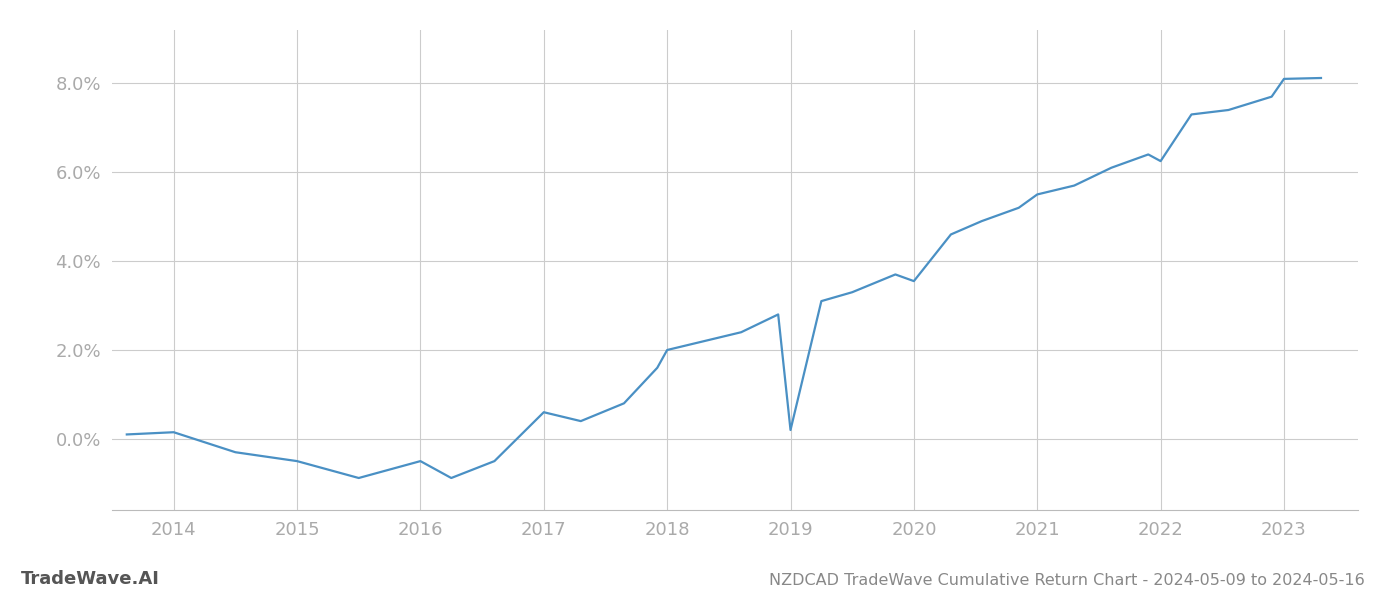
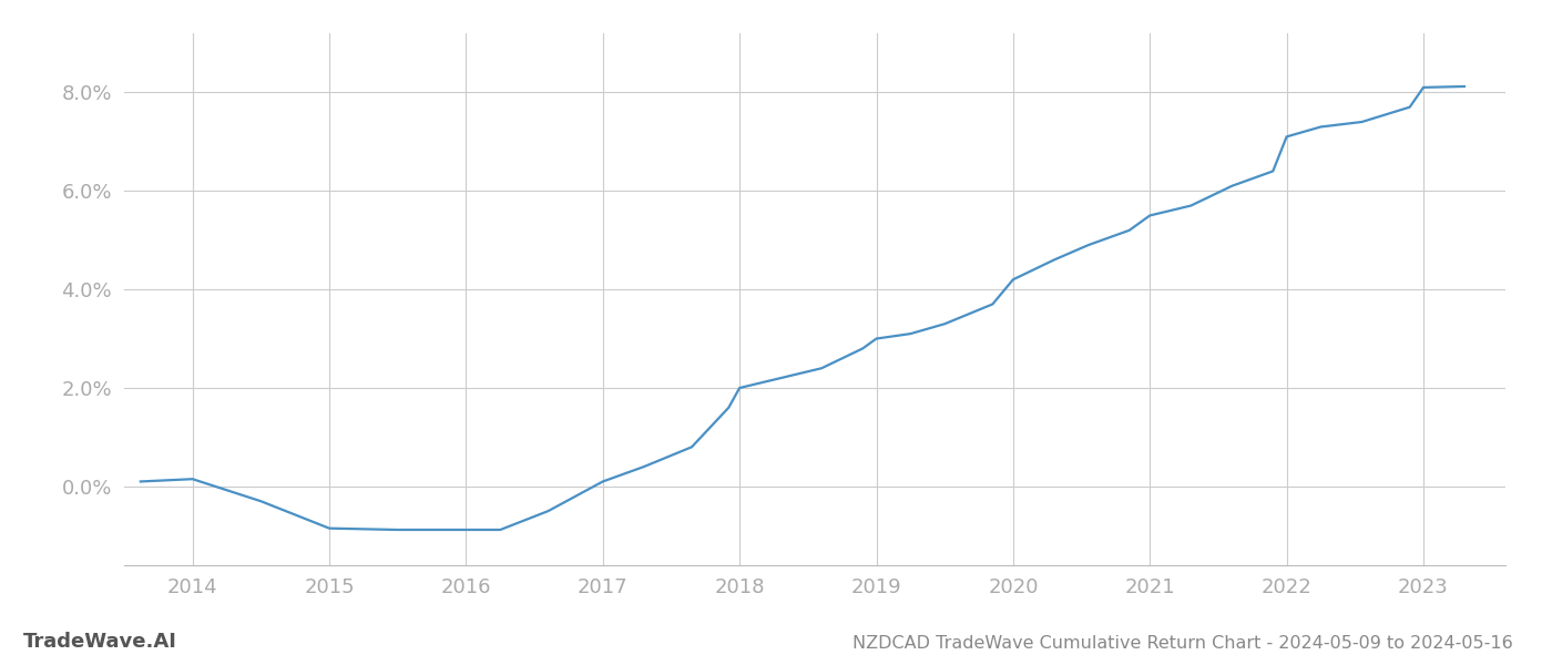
2015: -0.50% -> -0.85%
2016: -0.50% -> -0.88%
2017: 0.60% -> 0.10%
2019: 0.20% -> 3.00%
2020: 3.55% -> 4.20%
2022: 6.25% -> 7.10%
